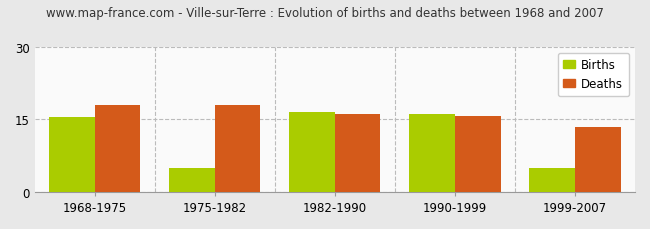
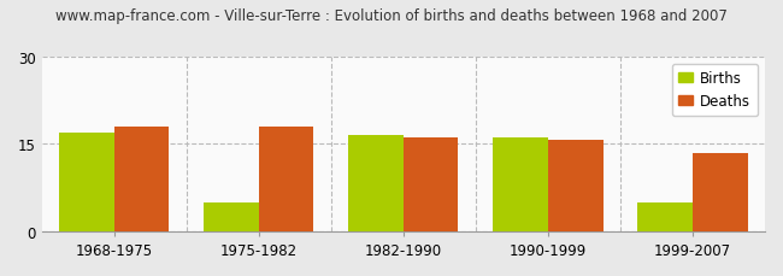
Births/1968-1975: 15.5 -> 17.0
